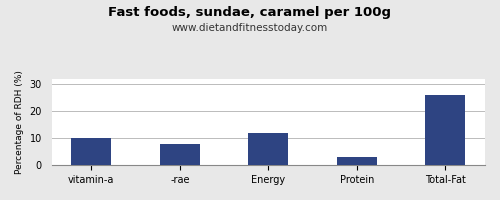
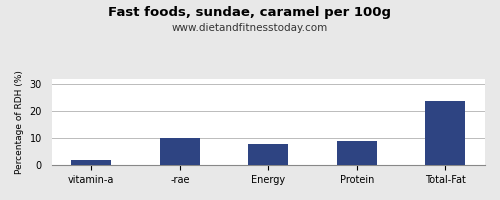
vitamin-a: 10 -> 2
-rae: 8 -> 10
Energy: 12 -> 8
Protein: 3 -> 9
Total-Fat: 26 -> 24
